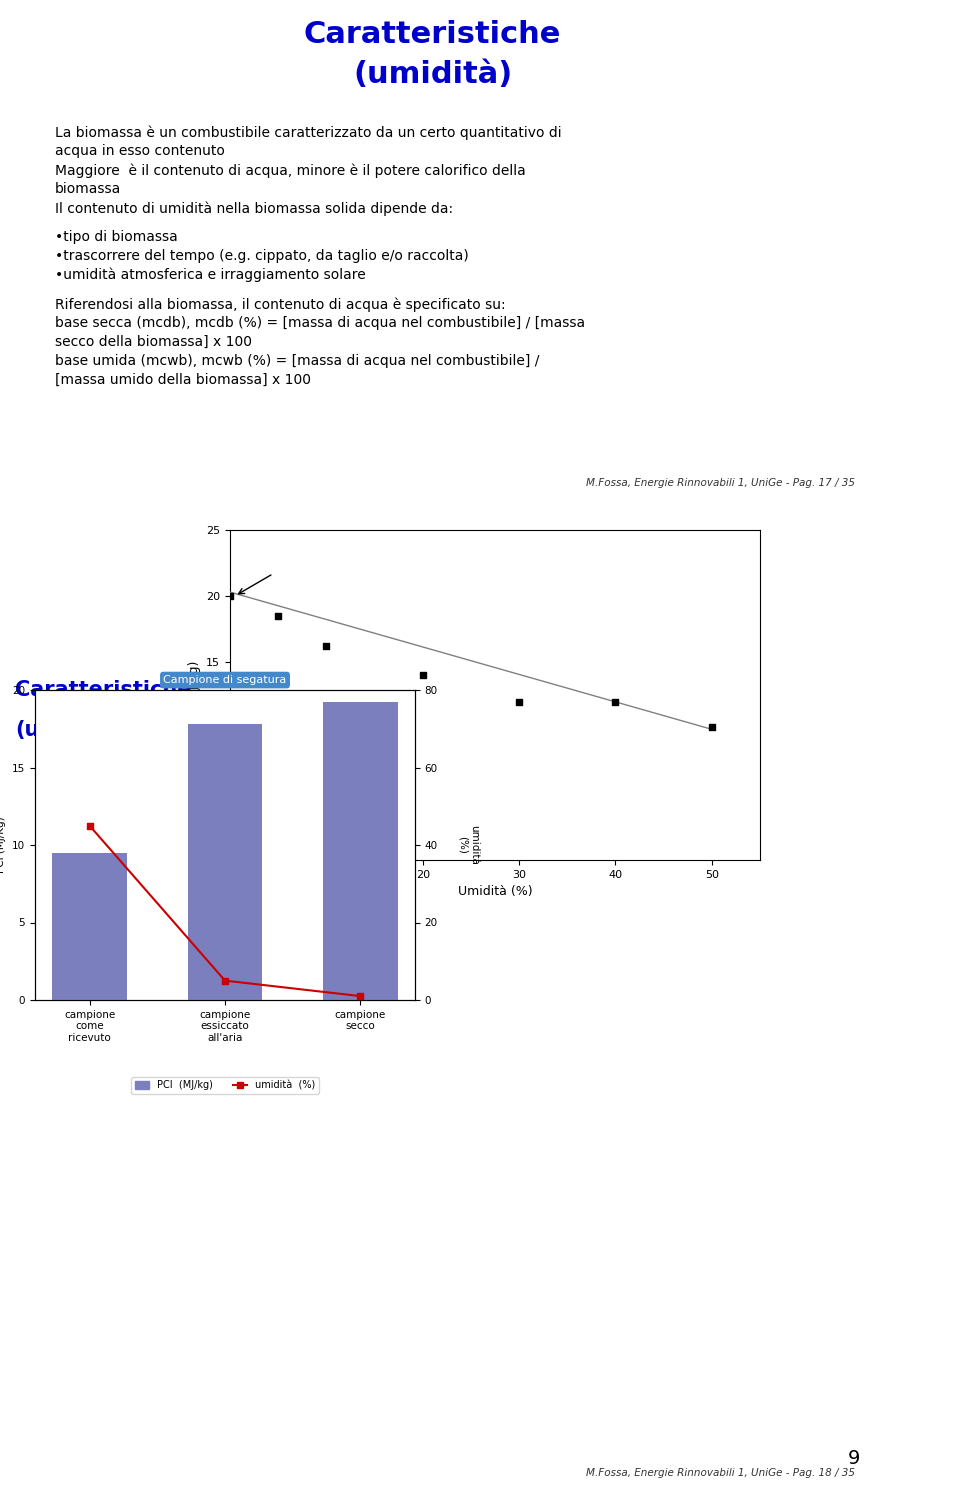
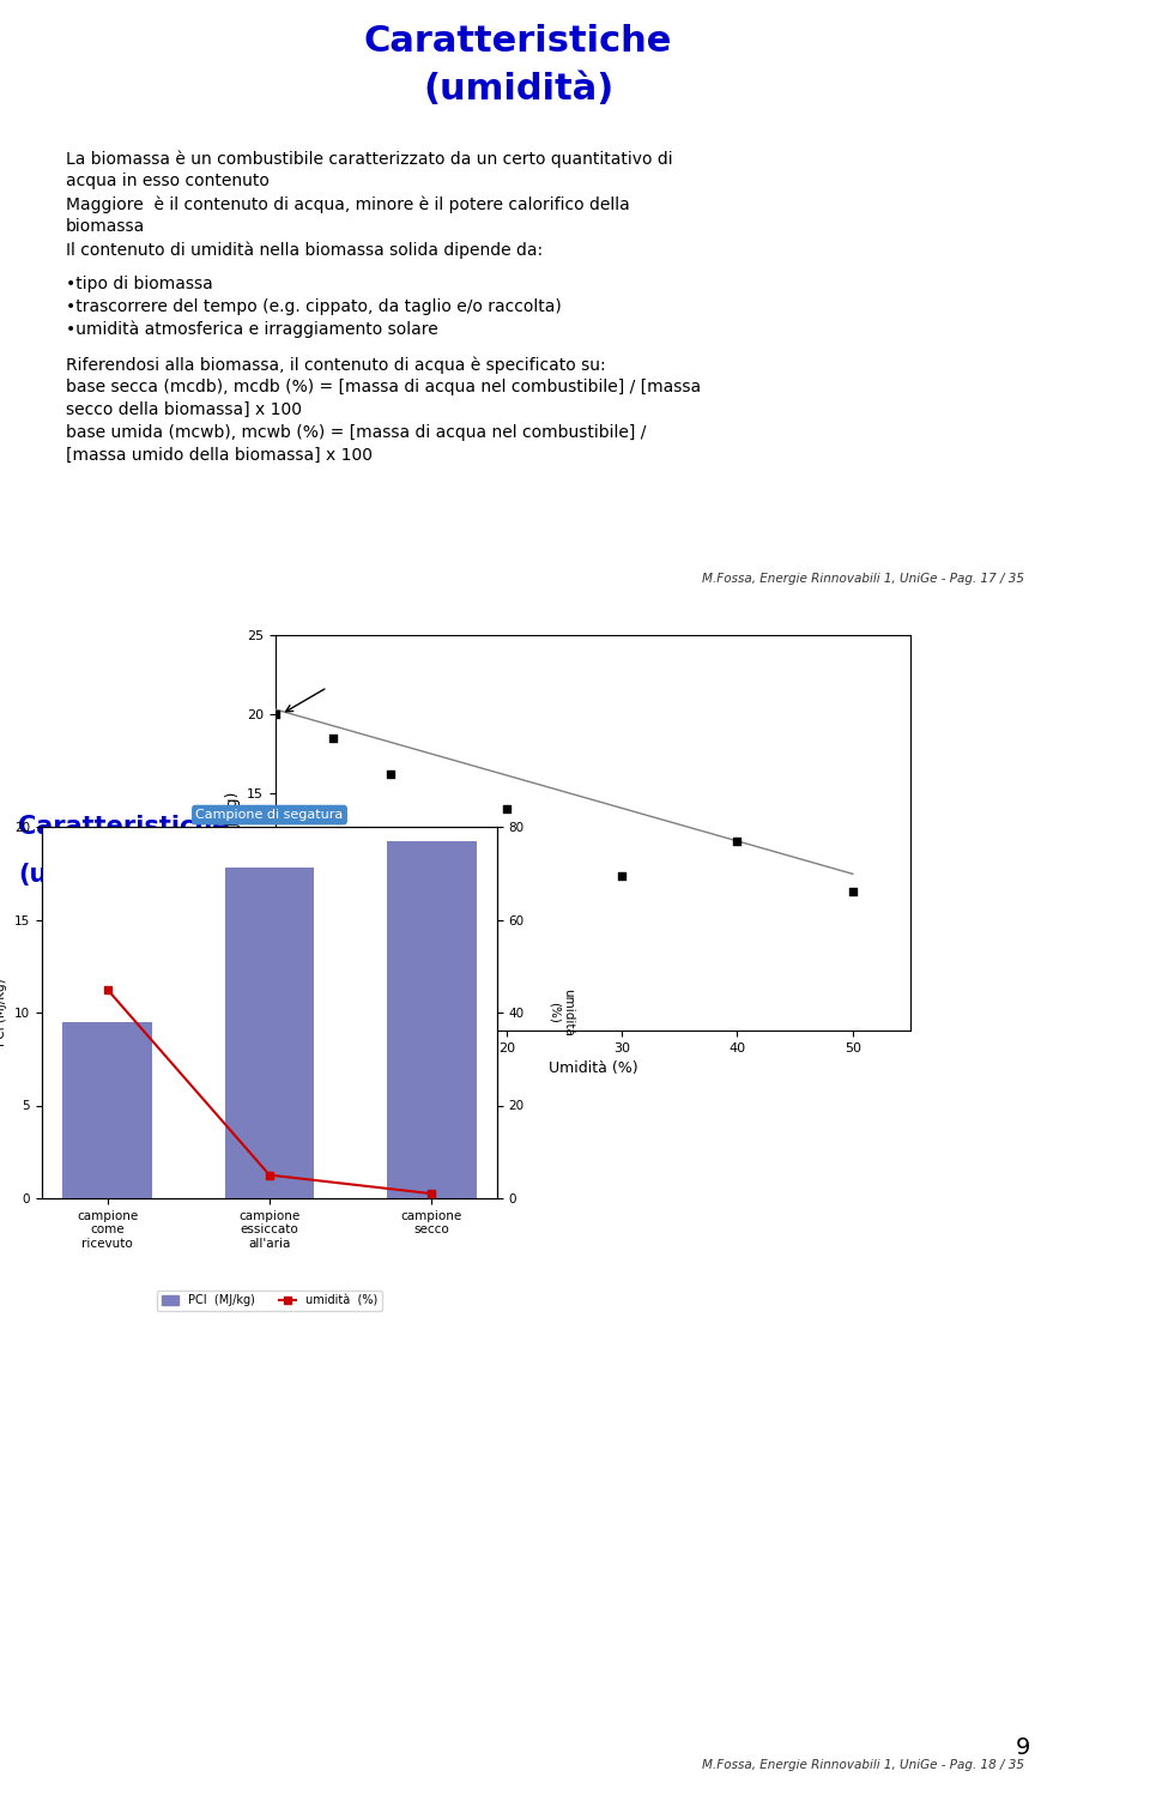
30: 12.0 -> 9.8
50: 10.1 -> 8.8
